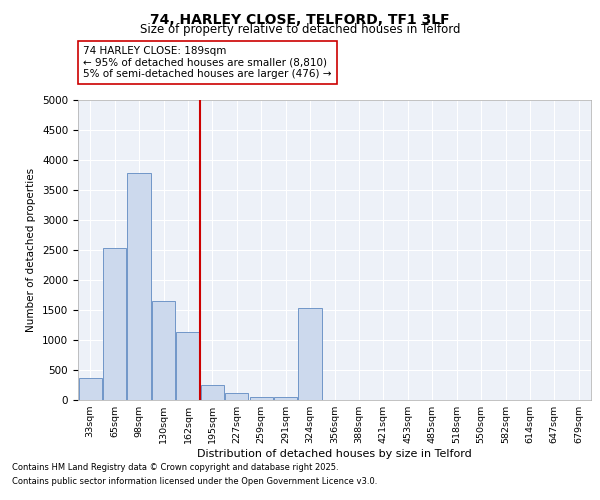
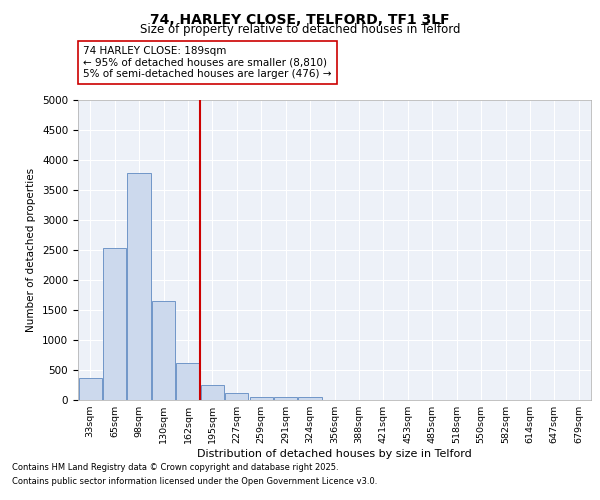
162sqm: 1140 -> 620
324sqm: 1540 -> 50
